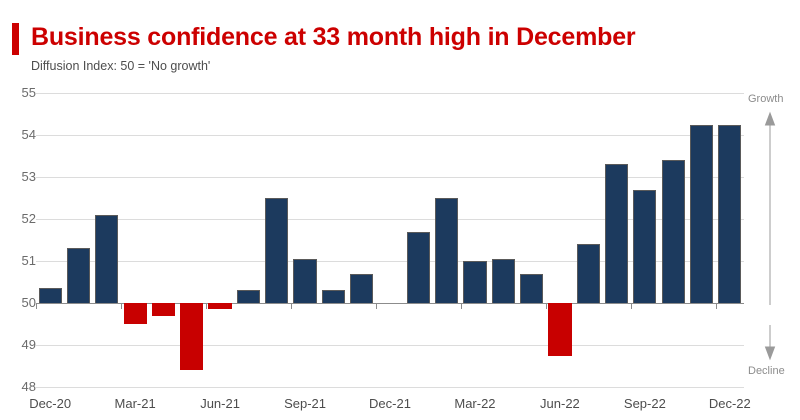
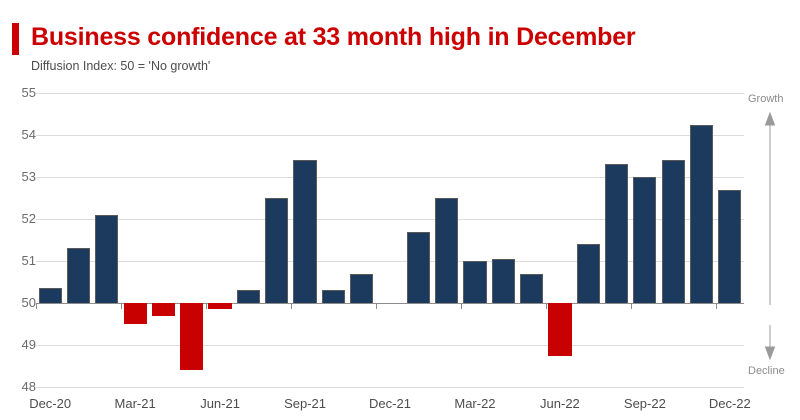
Sep-21: 51.0 -> 53.4
Sep-22: 52.7 -> 53.0
Dec-22: 54.2 -> 52.7
